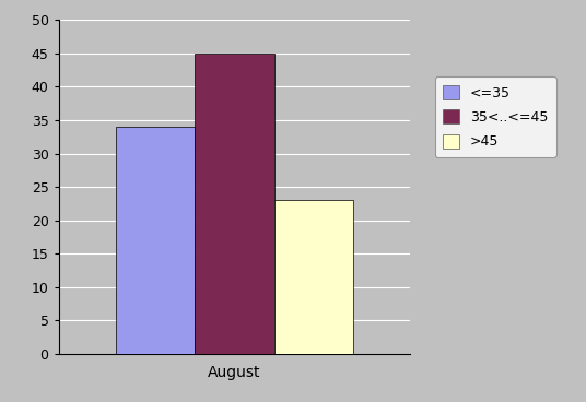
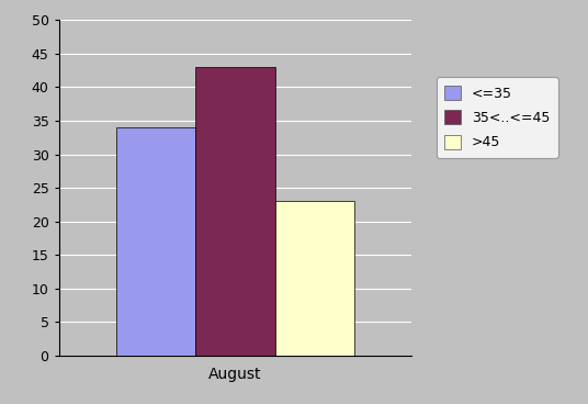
August: 45 -> 43
